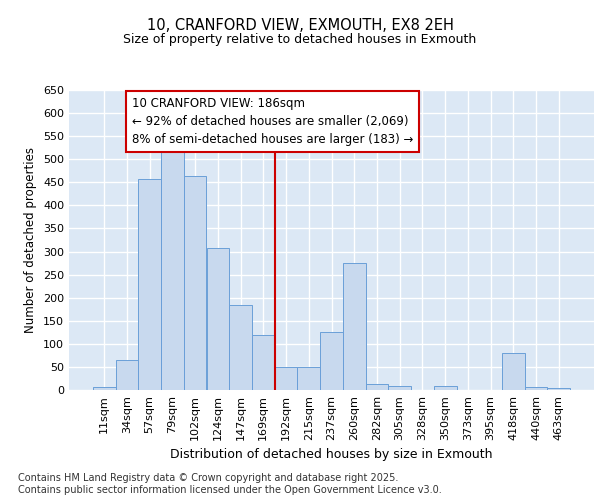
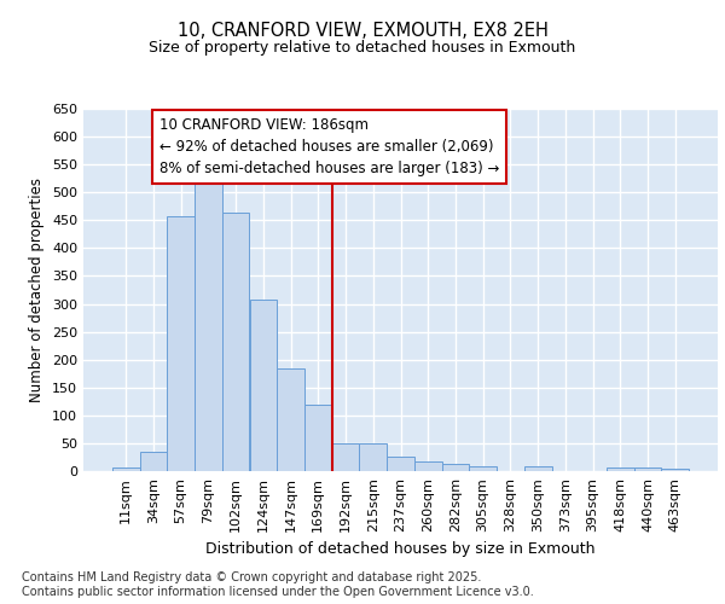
34sqm: 65 -> 35
237sqm: 125 -> 27
260sqm: 275 -> 18
418sqm: 80 -> 7
